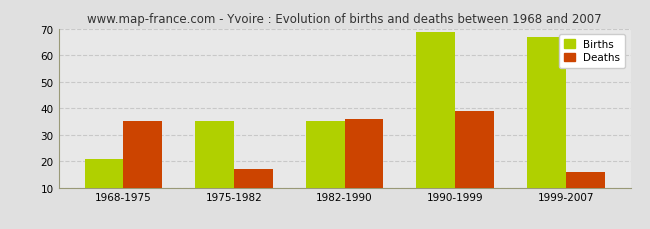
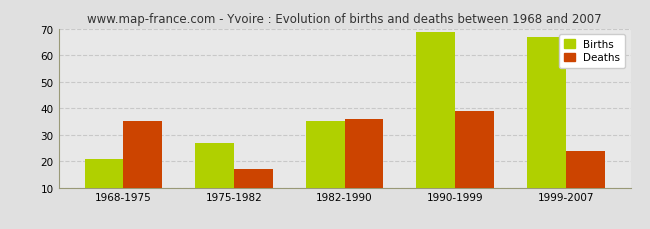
Births/1975-1982: 35 -> 27
Deaths/1999-2007: 16 -> 24
